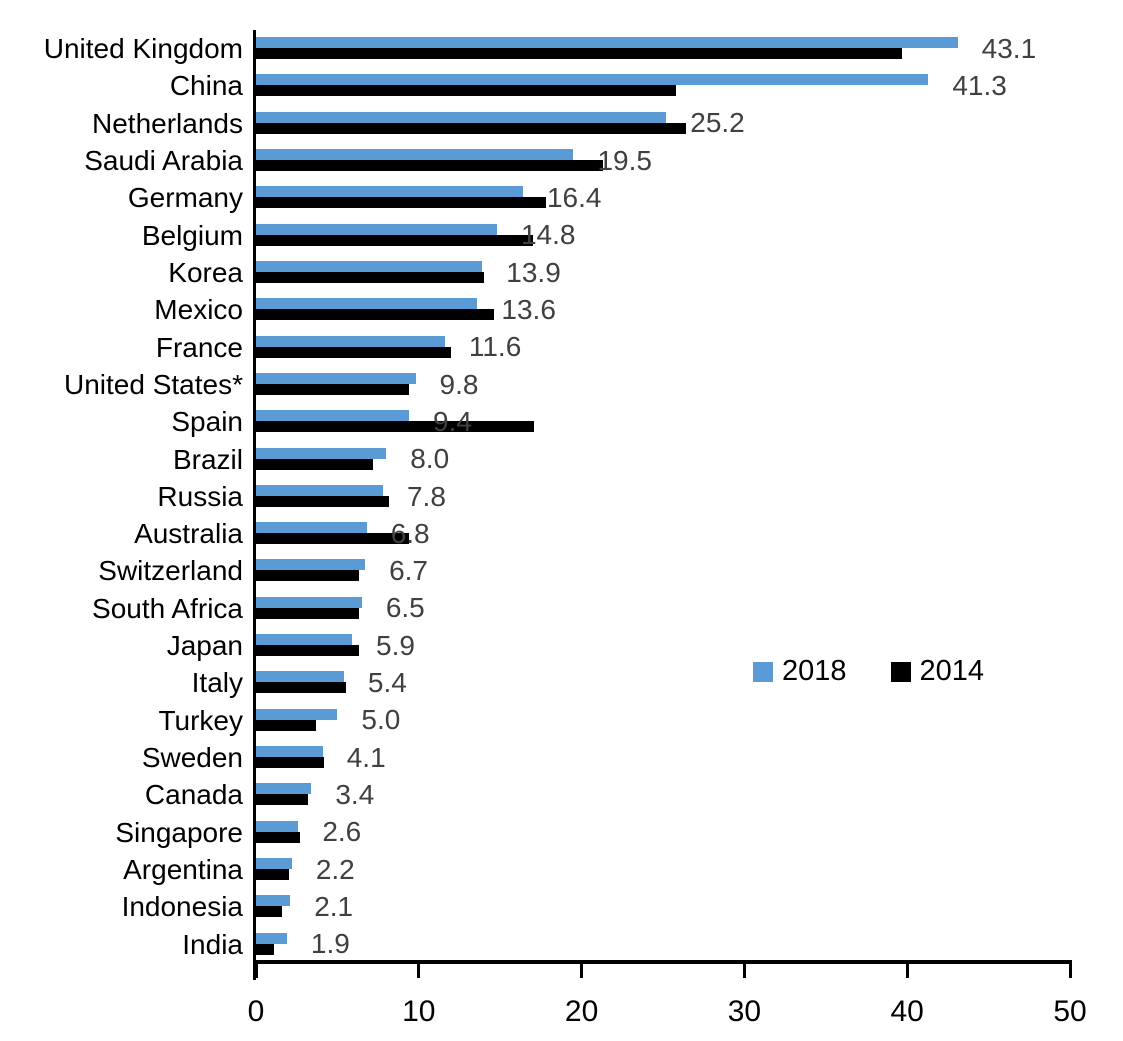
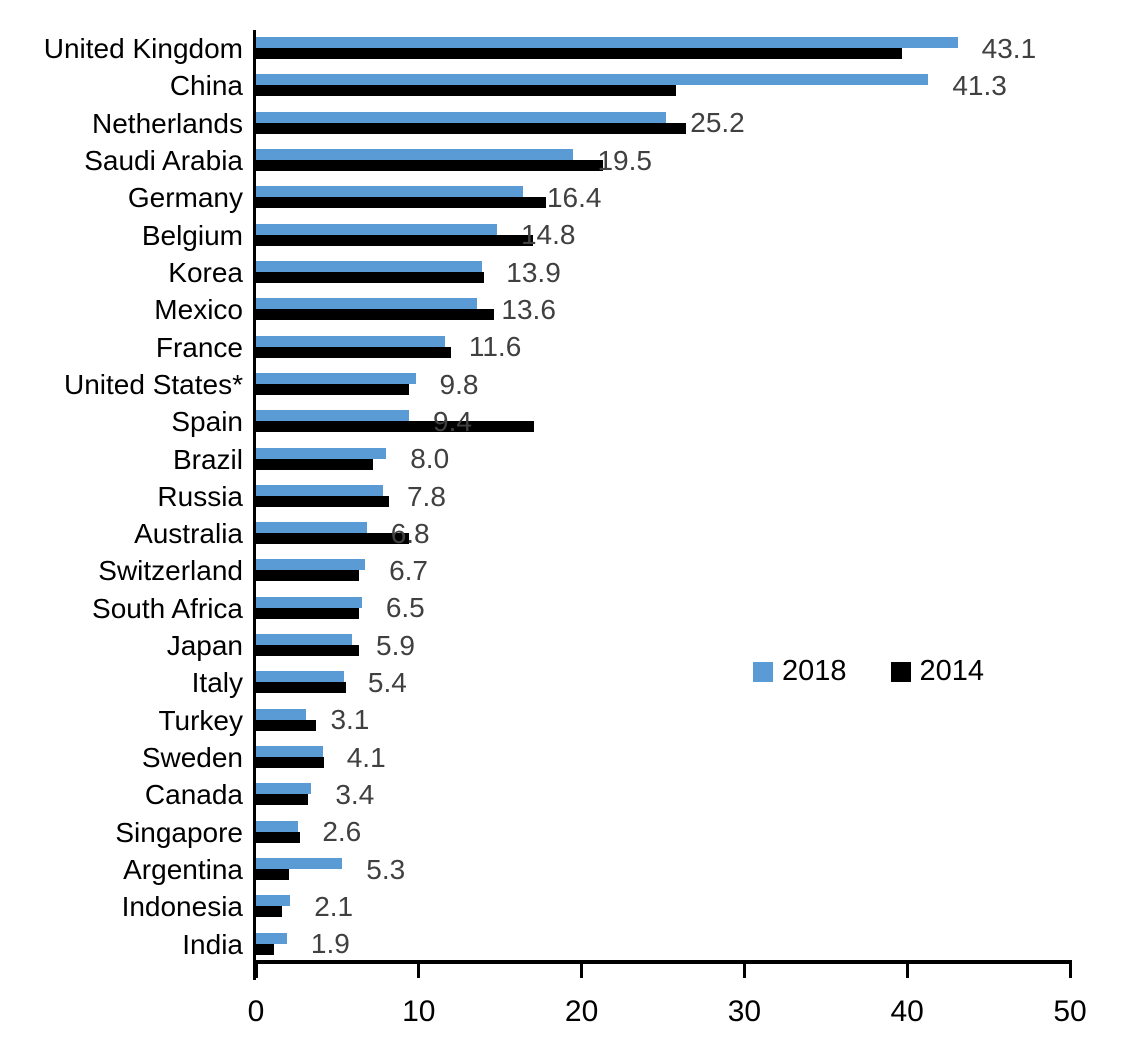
2018/Turkey: 5.0 -> 3.1
2018/Argentina: 2.2 -> 5.3
